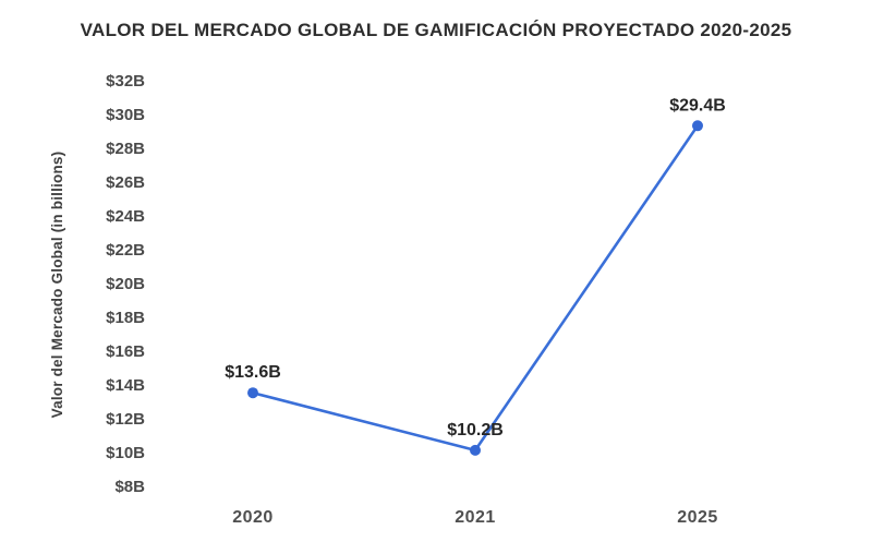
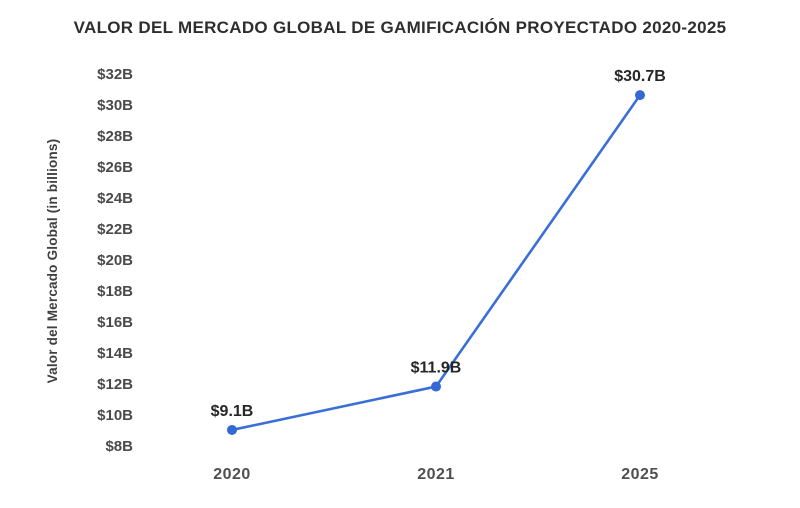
2020: $13.6B -> $9.1B
2021: $10.2B -> $11.9B
2025: $29.4B -> $30.7B
